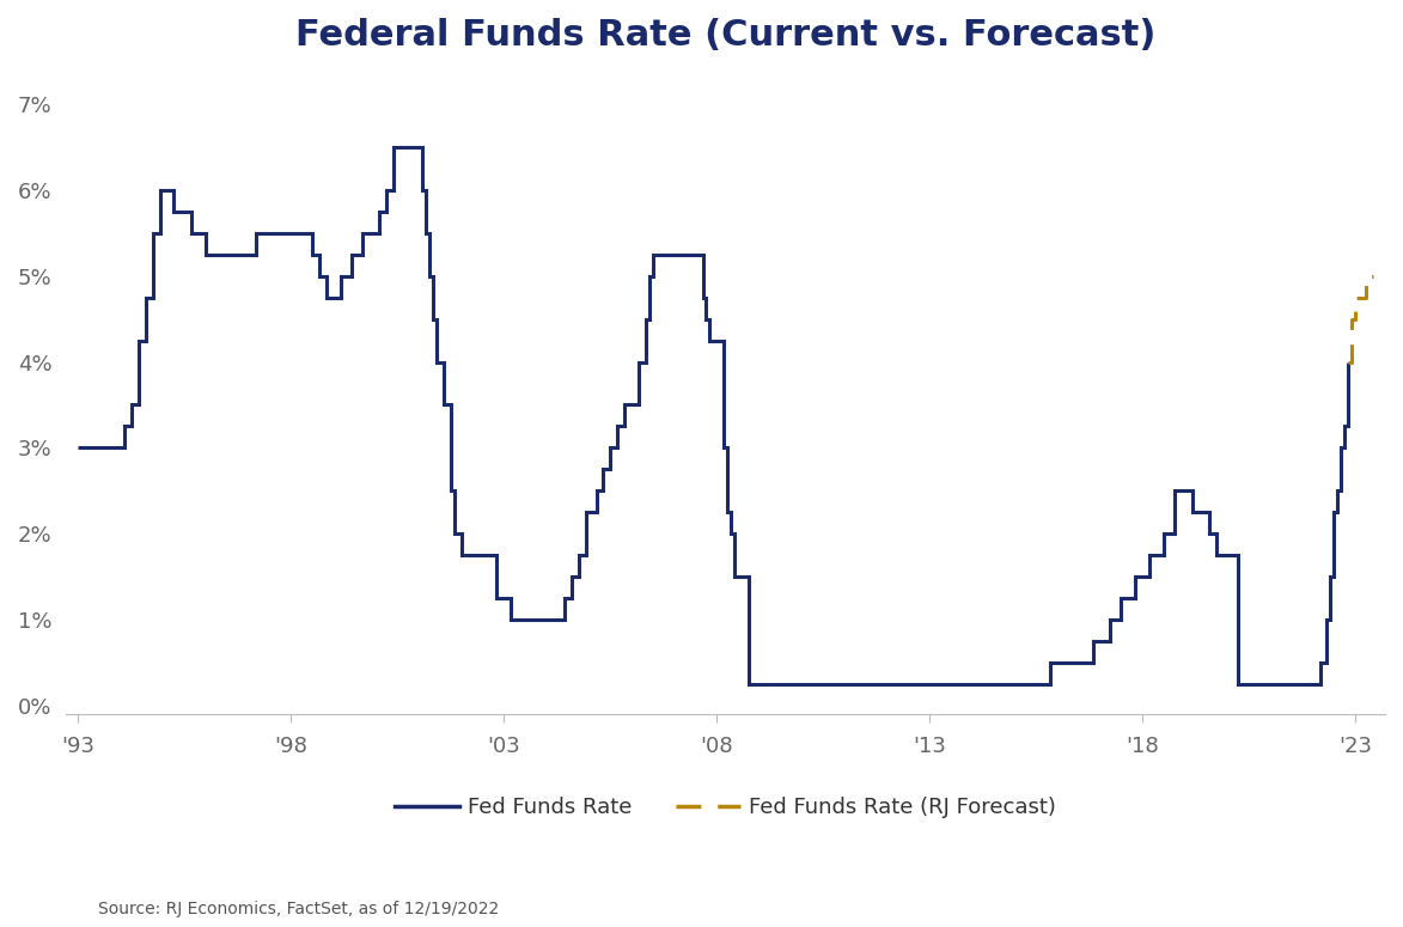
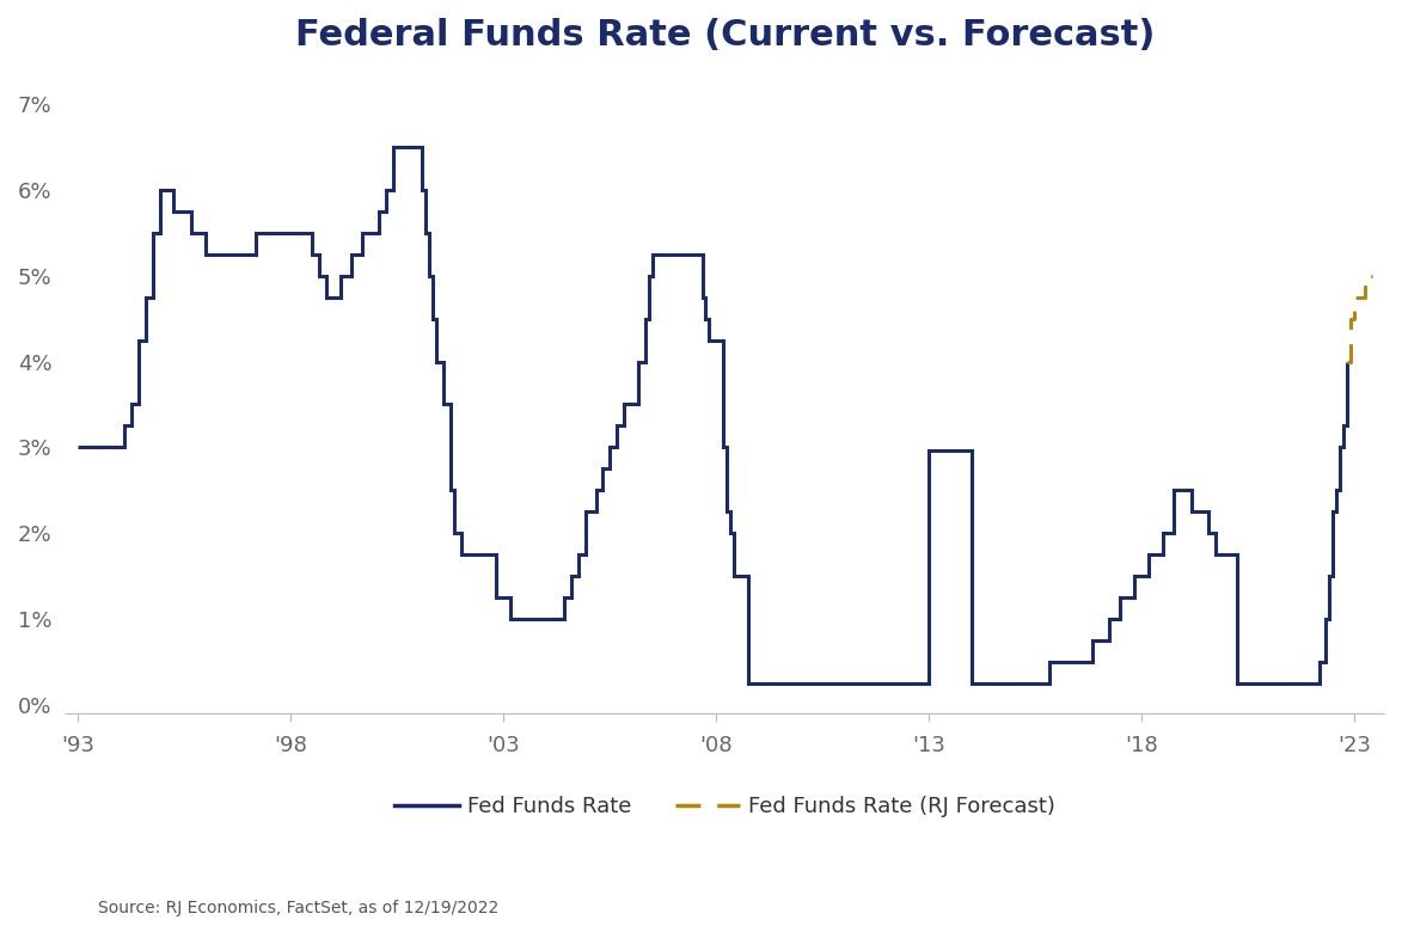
Fed Funds Rate/'13: 0.25% -> 2.96%
